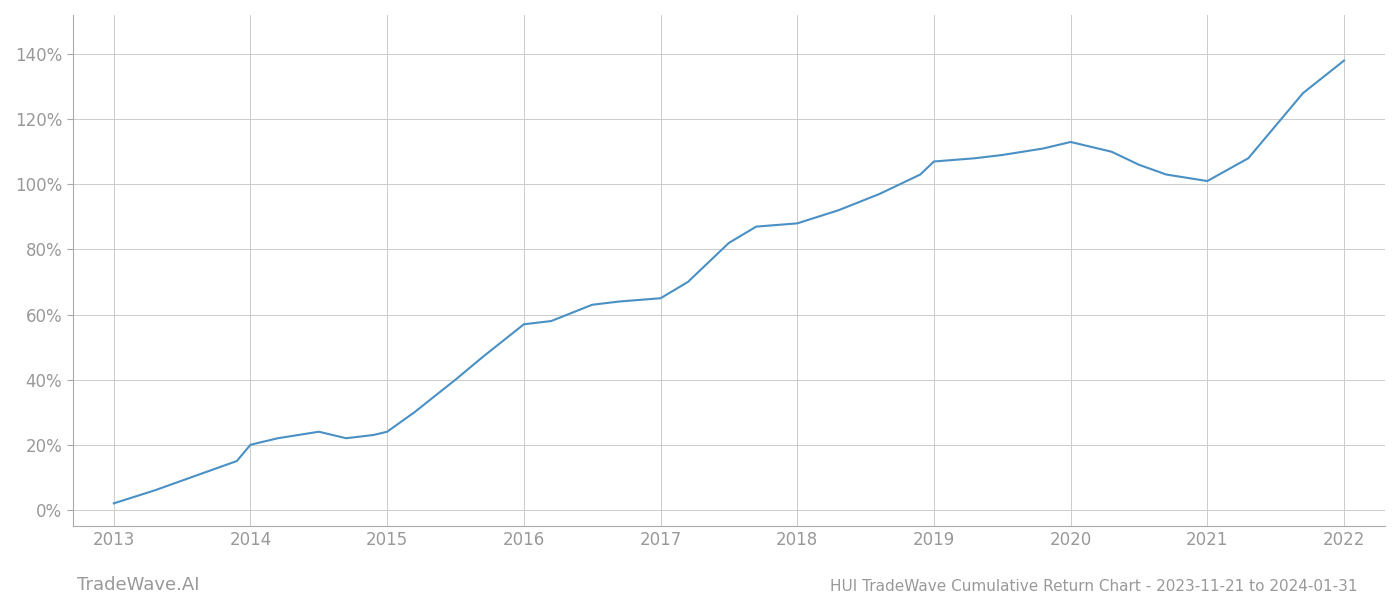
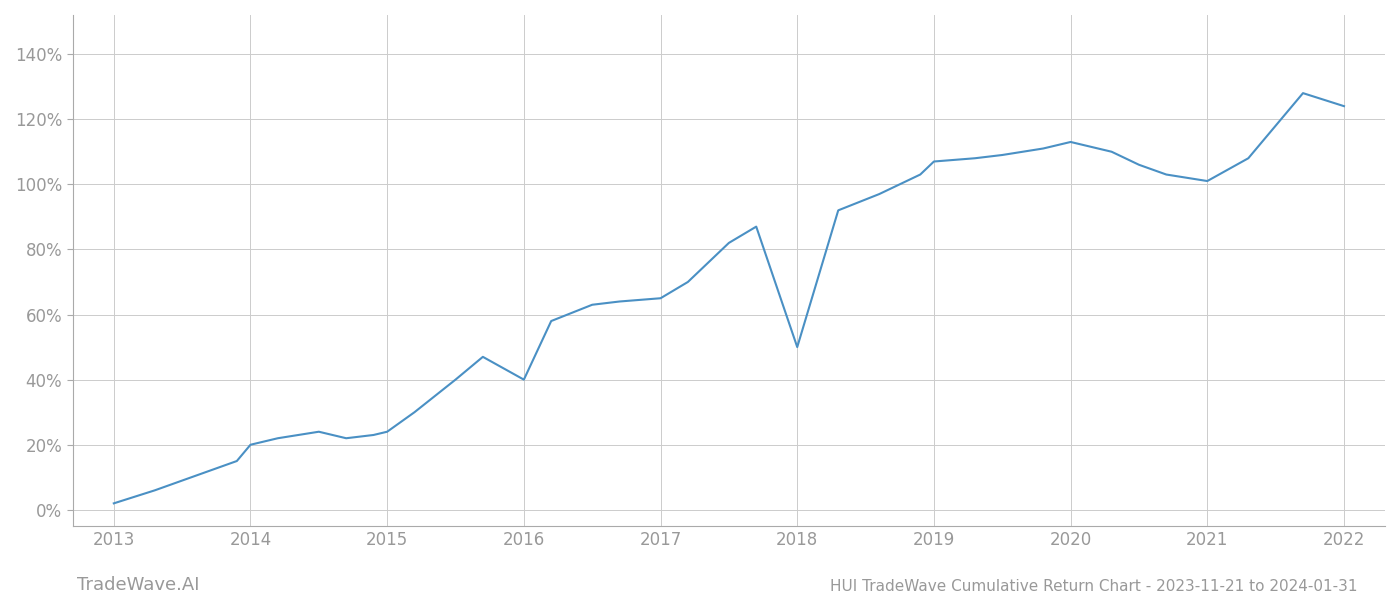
2016: 57% -> 40%
2018: 88% -> 50%
2022: 138% -> 124%
